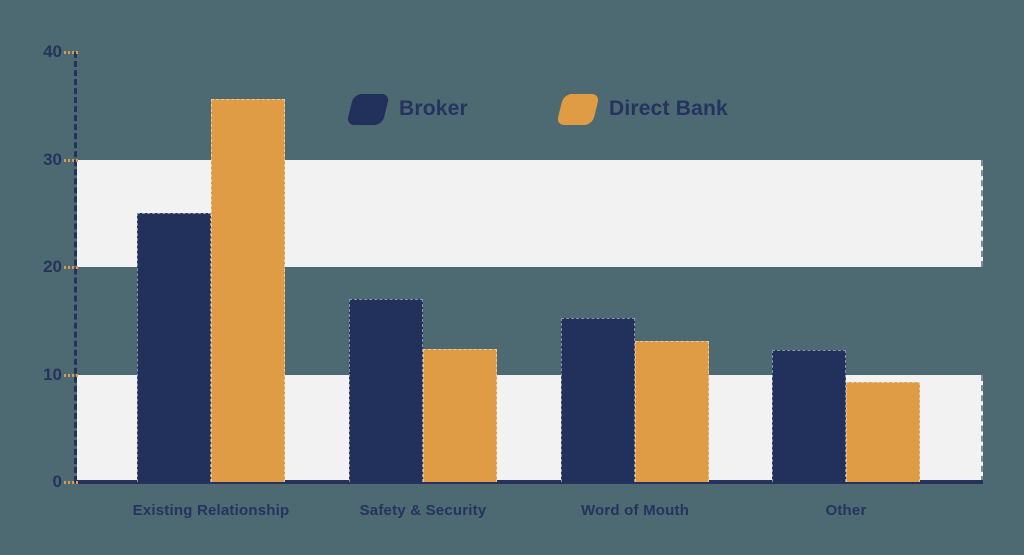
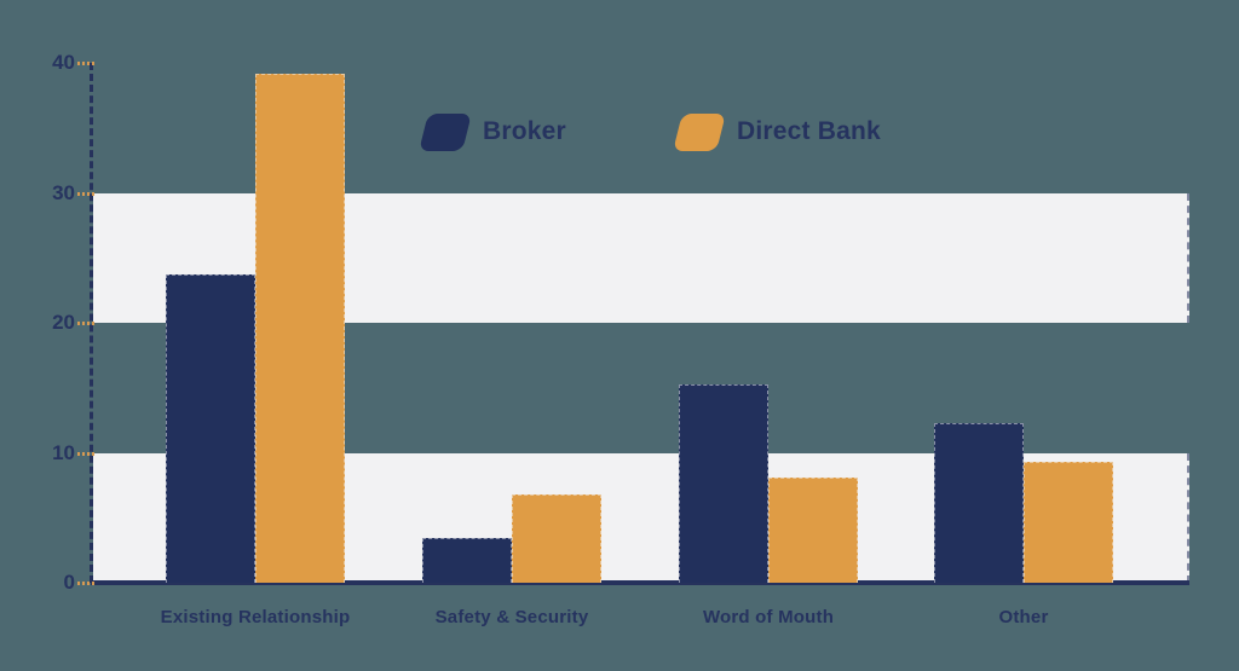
Broker/Existing Relationship: 25.0 -> 23.7
Direct Bank/Existing Relationship: 35.6 -> 39.2
Broker/Safety & Security: 17.0 -> 3.4
Direct Bank/Safety & Security: 12.4 -> 6.8
Direct Bank/Word of Mouth: 13.1 -> 8.1
